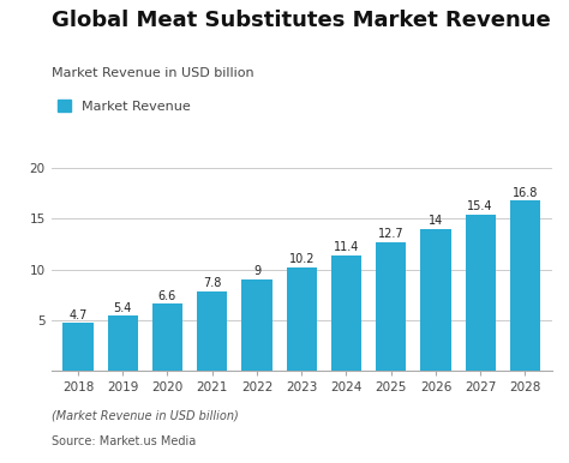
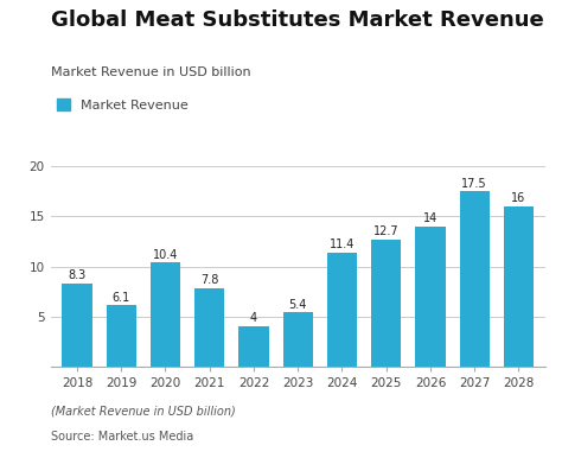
2018: 4.7 -> 8.3
2019: 5.4 -> 6.1
2020: 6.6 -> 10.4
2022: 9 -> 4
2023: 10.2 -> 5.4
2027: 15.4 -> 17.5
2028: 16.8 -> 16
